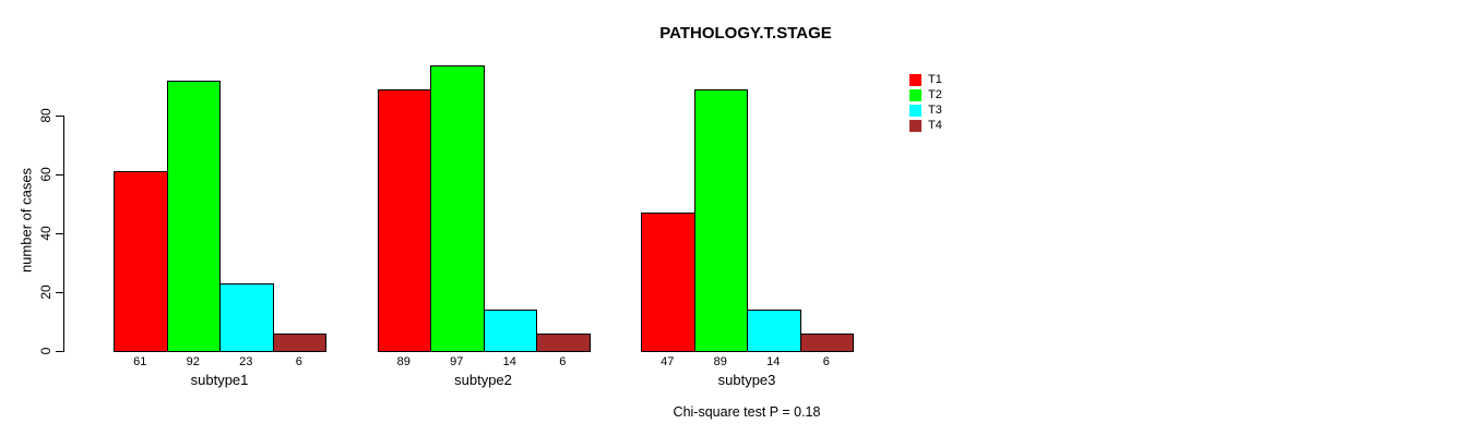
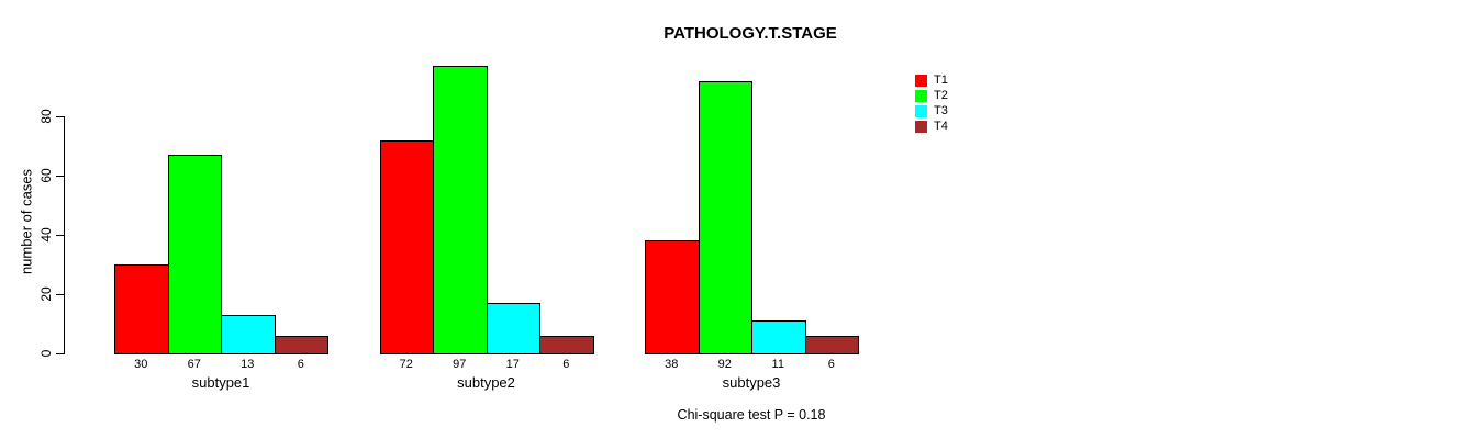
T1/subtype1: 61 -> 30
T2/subtype1: 92 -> 67
T3/subtype1: 23 -> 13
T1/subtype2: 89 -> 72
T3/subtype2: 14 -> 17
T1/subtype3: 47 -> 38
T2/subtype3: 89 -> 92
T3/subtype3: 14 -> 11
